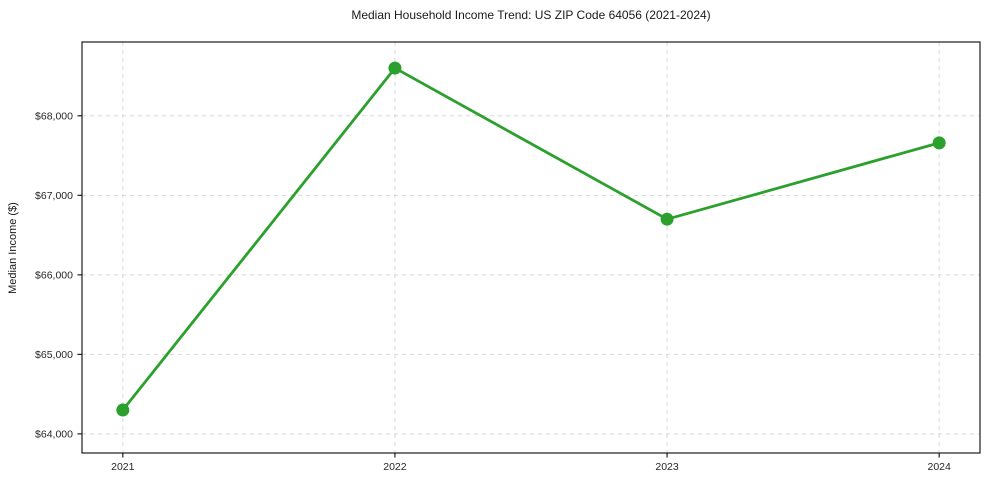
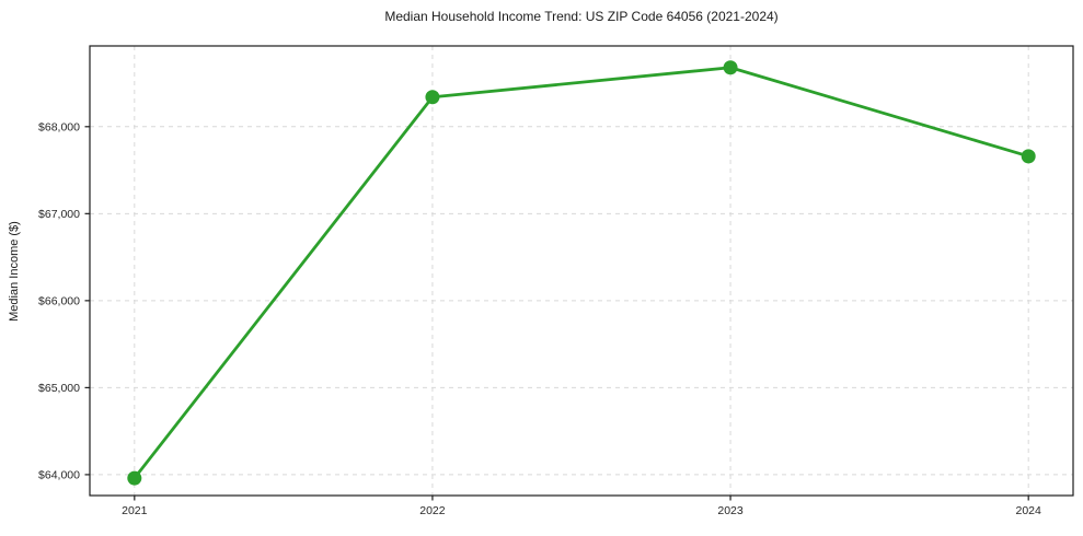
2021: $64300 -> $64000
2022: $68600 -> $68300
2023: $66700 -> $68700
